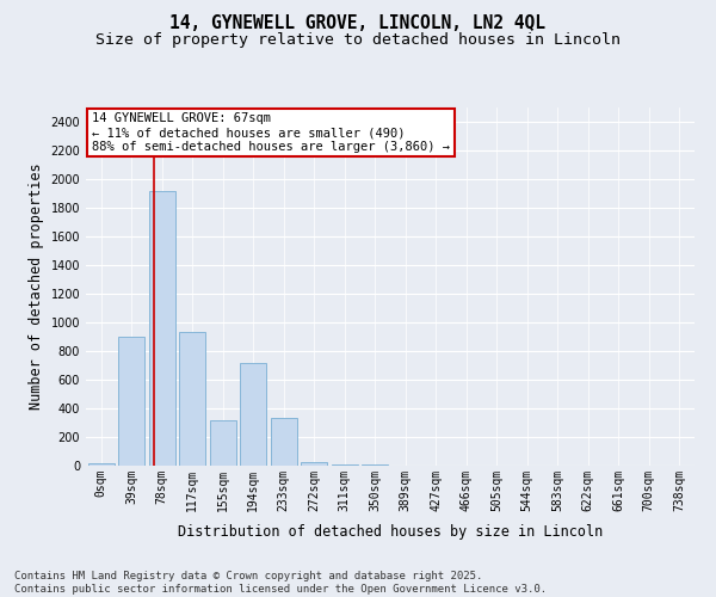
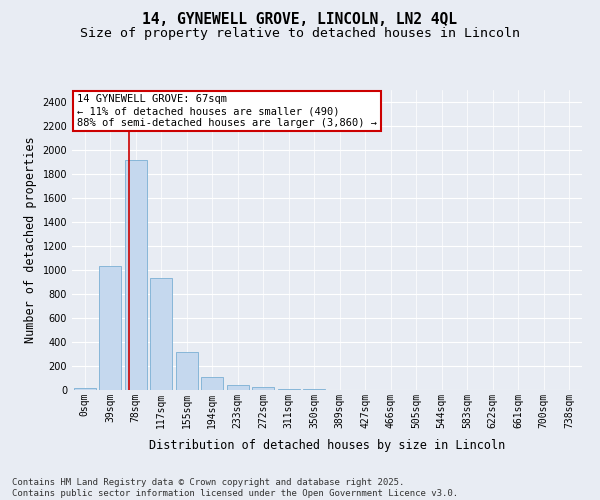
39sqm: 900 -> 1030
194sqm: 720 -> 110
233sqm: 330 -> 40
